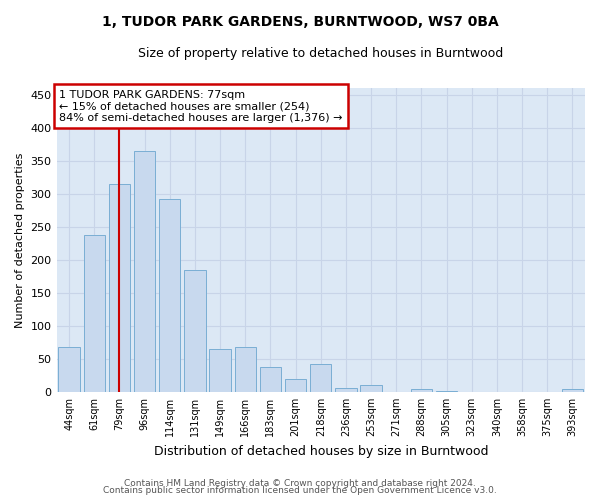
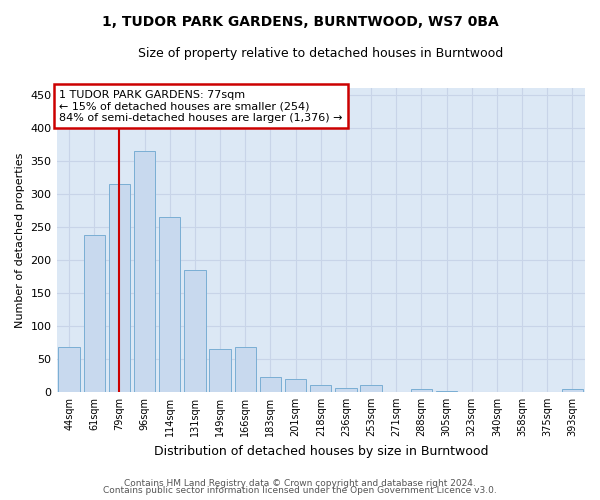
114sqm: 292 -> 265
183sqm: 38 -> 22
218sqm: 42 -> 10
